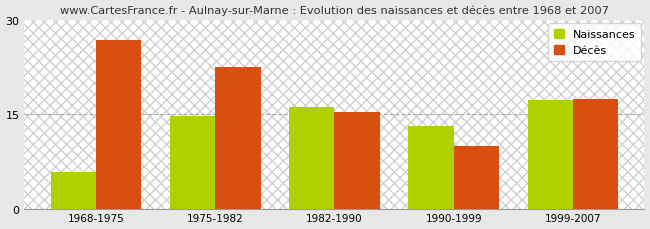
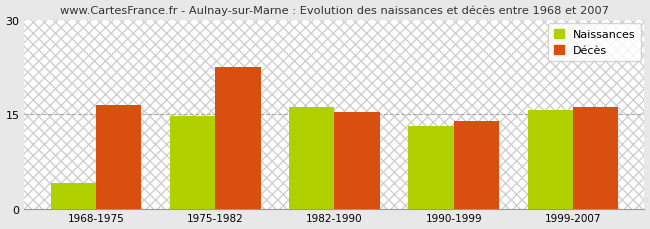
Naissances/1968-1975: 5.8 -> 4.0
Décès/1968-1975: 26.8 -> 16.5
Décès/1990-1999: 10.0 -> 13.9
Naissances/1999-2007: 17.2 -> 15.7
Décès/1999-2007: 17.4 -> 16.1
